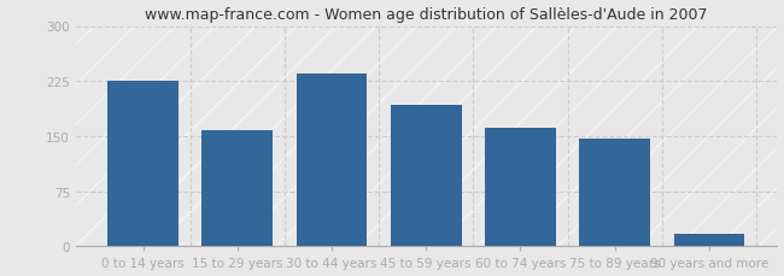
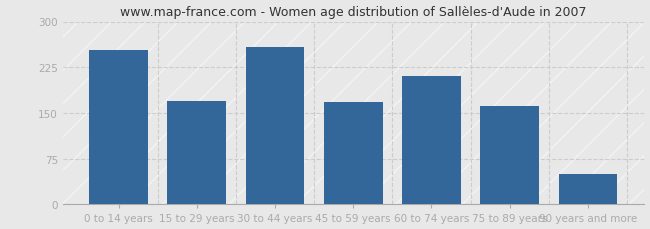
0 to 14 years: 225 -> 254
15 to 29 years: 158 -> 170
30 to 44 years: 235 -> 258
45 to 59 years: 193 -> 168
60 to 74 years: 161 -> 210
75 to 89 years: 147 -> 162
90 years and more: 17 -> 50
